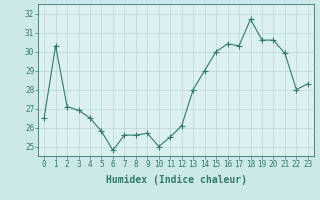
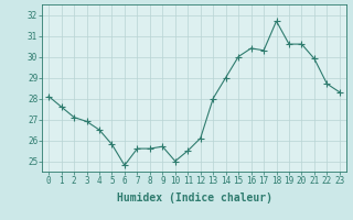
0: 26.5 -> 28.1
1: 30.3 -> 27.6
22: 28.0 -> 28.7
